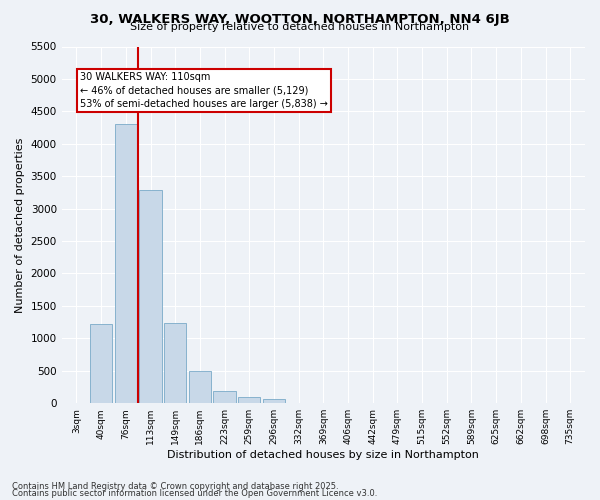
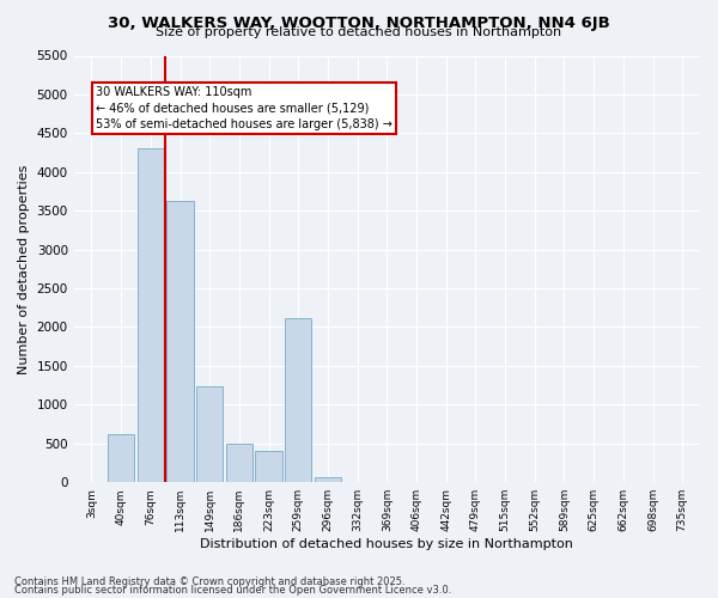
40sqm: 1220 -> 620
113sqm: 3280 -> 3620
223sqm: 190 -> 400
259sqm: 90 -> 2120
